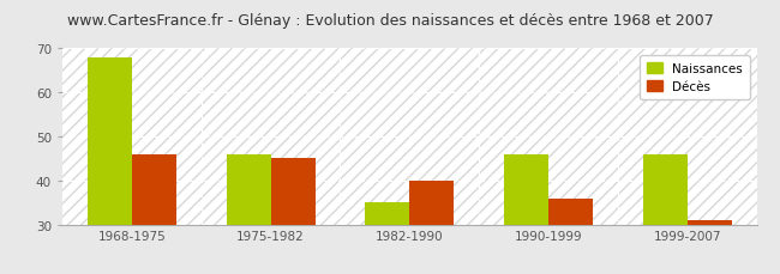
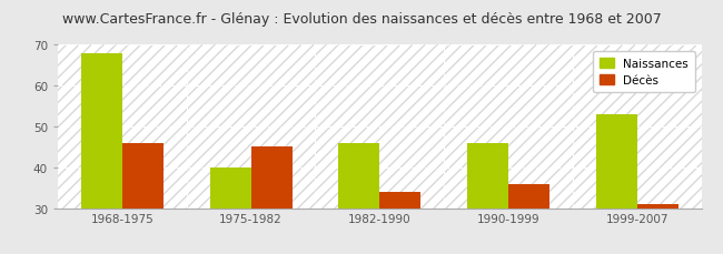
Naissances/1975-1982: 46 -> 40
Naissances/1982-1990: 35 -> 46
Décès/1982-1990: 40 -> 34
Naissances/1999-2007: 46 -> 53
